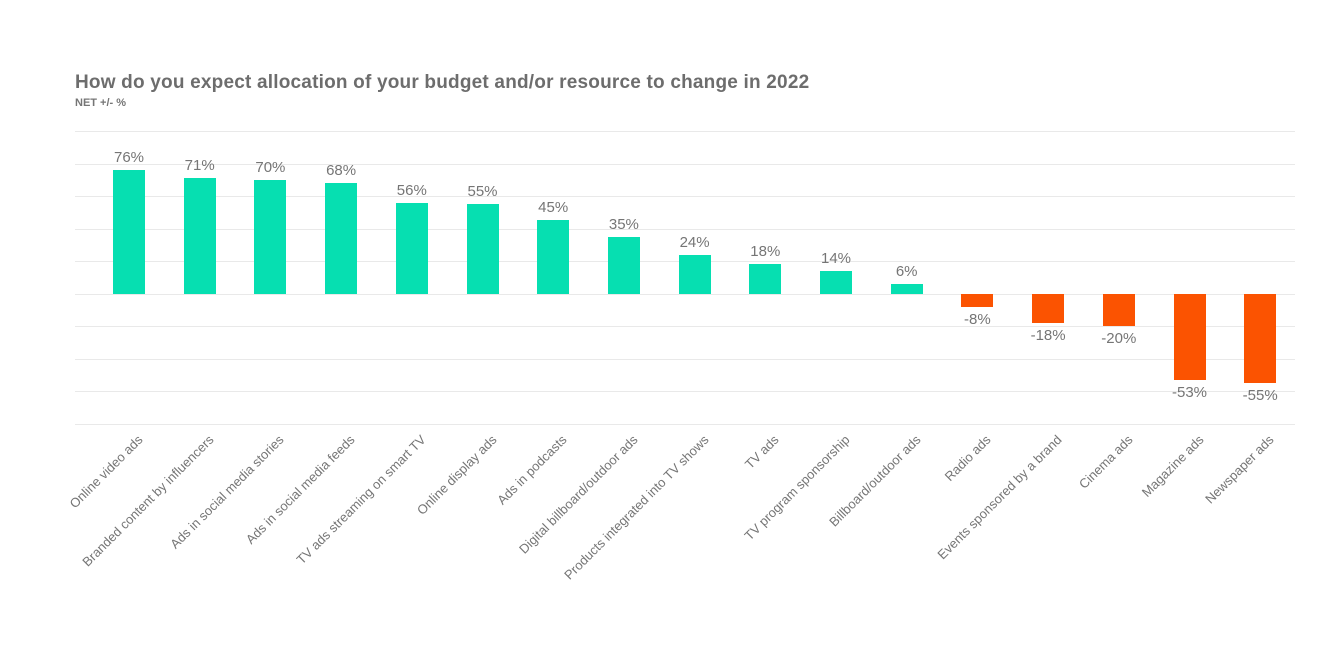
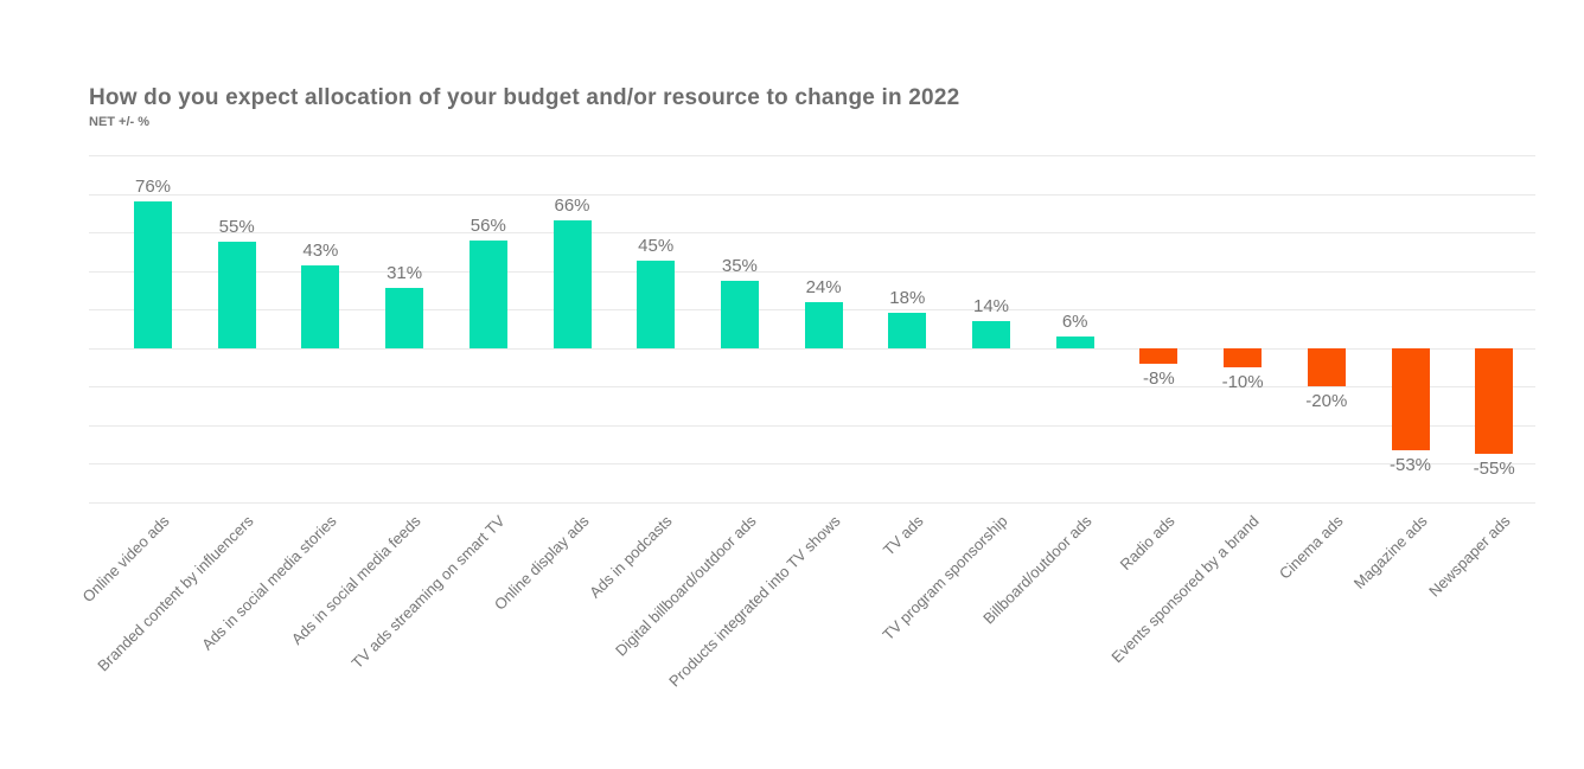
Branded content by influencers: 71% -> 55%
Ads in social media stories: 70% -> 43%
Ads in social media feeds: 68% -> 31%
Online display ads: 55% -> 66%
Events sponsored by a brand: -18% -> -10%
